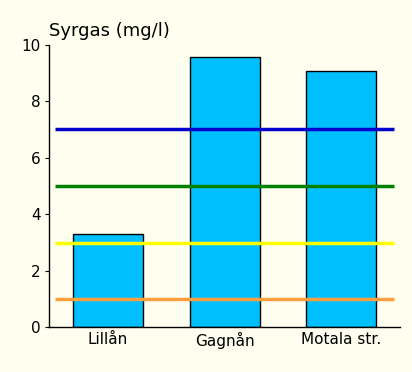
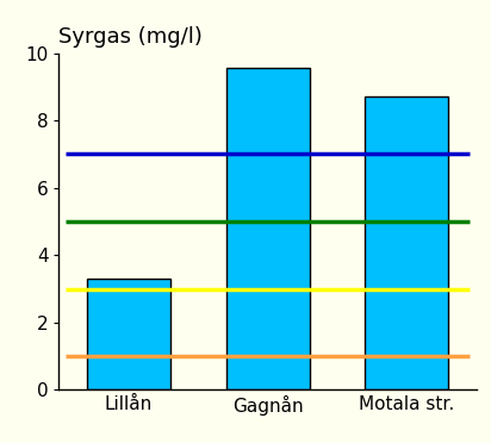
Motala str.: 9.05 -> 8.70
